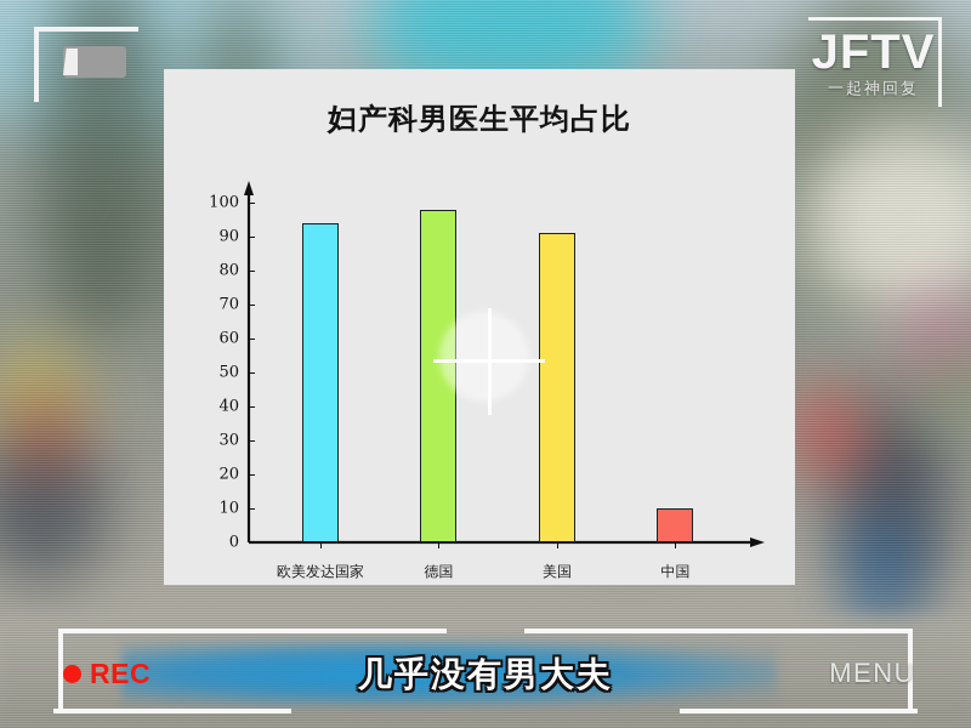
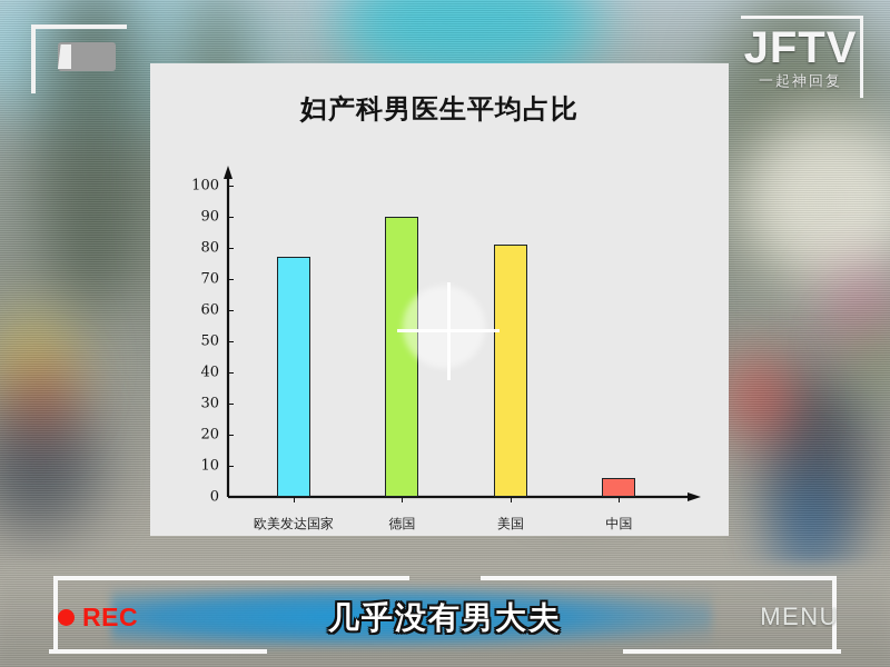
欧美发达国家: 94 -> 77
德国: 98 -> 90
美国: 91 -> 81
中国: 10 -> 6
